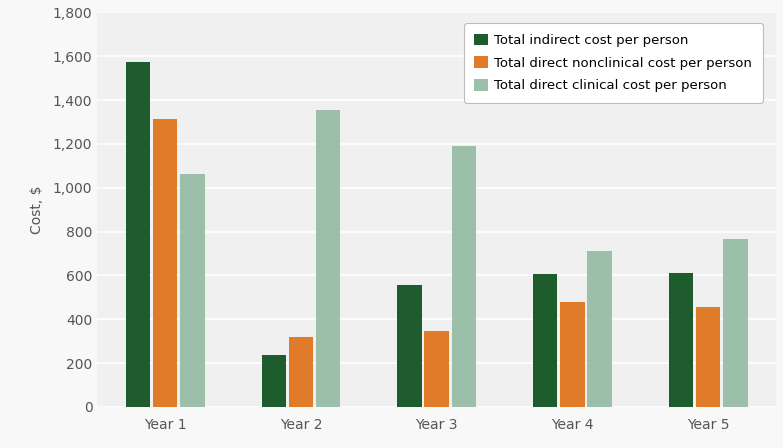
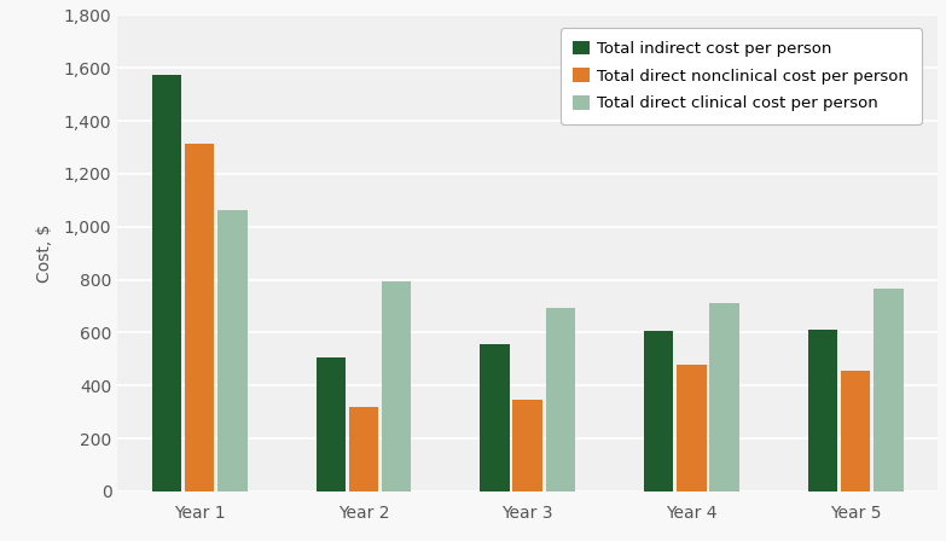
Total indirect cost per person/Year 2: 235 -> 505
Total direct clinical cost per person/Year 2: 1,355 -> 793
Total direct clinical cost per person/Year 3: 1,190 -> 695
